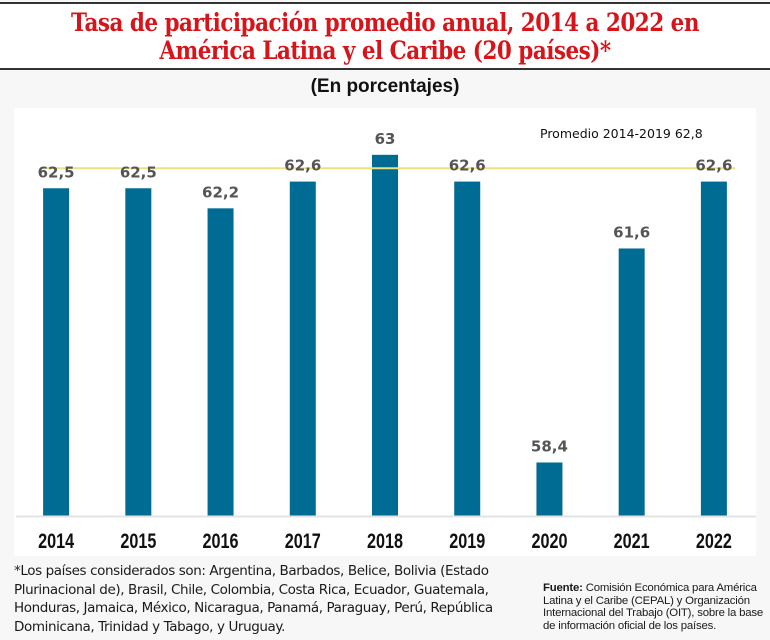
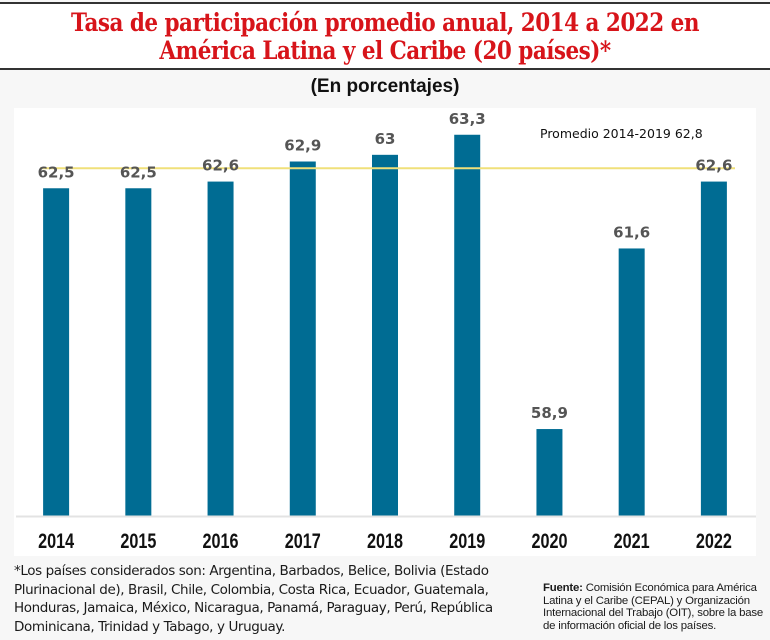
2016: 62,2 -> 62,6
2017: 62,6 -> 62,9
2019: 62,6 -> 63,3
2020: 58,4 -> 58,9
